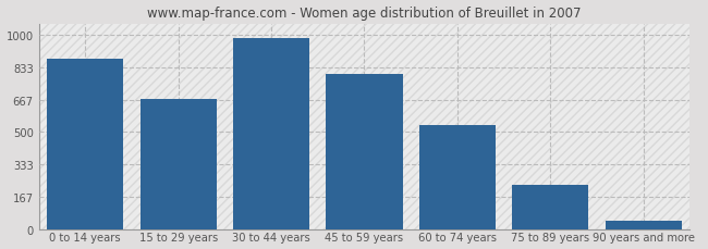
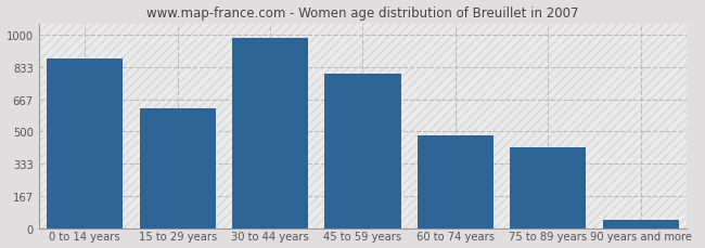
15 to 29 years: 670 -> 620
60 to 74 years: 540 -> 480
75 to 89 years: 230 -> 420
